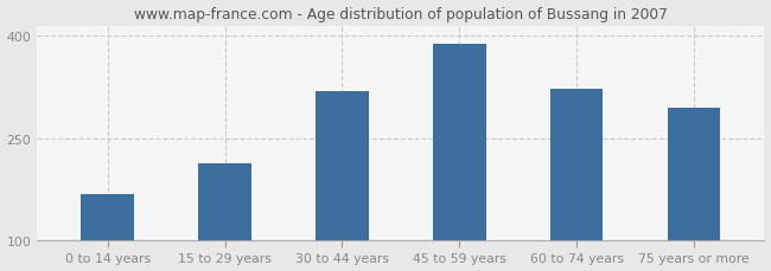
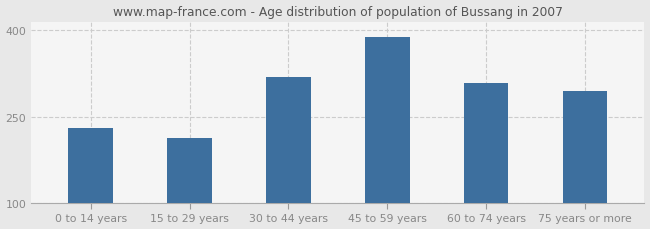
0 to 14 years: 168 -> 230
60 to 74 years: 322 -> 308
